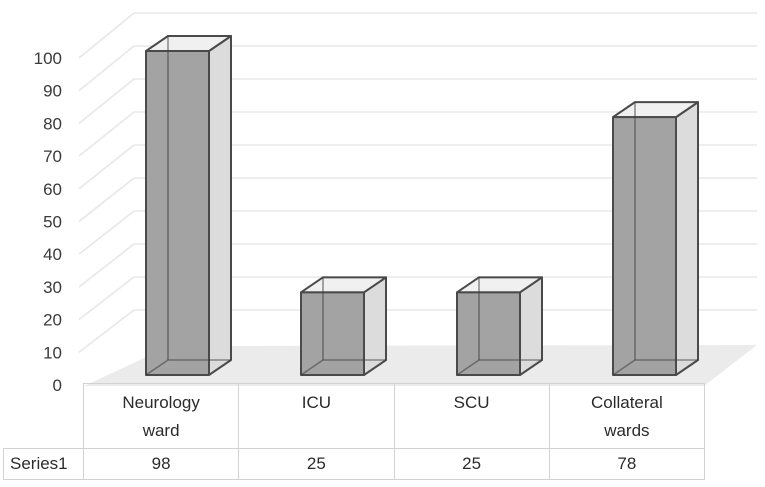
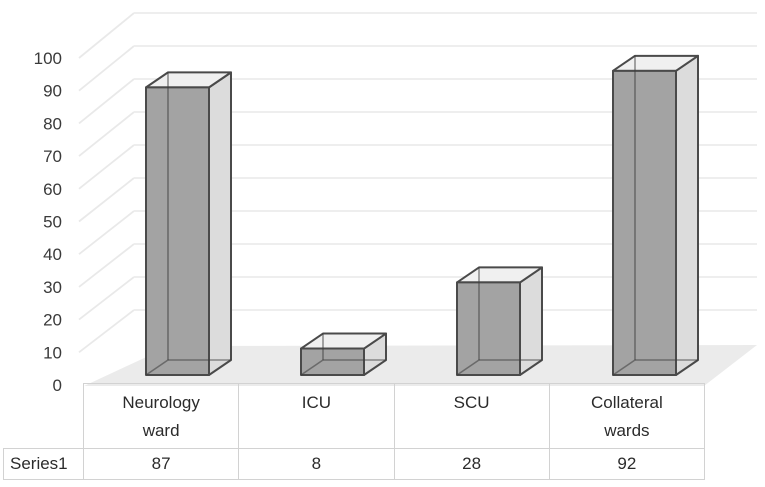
Neurology ward: 98 -> 87
ICU: 25 -> 8
SCU: 25 -> 28
Collateral wards: 78 -> 92
